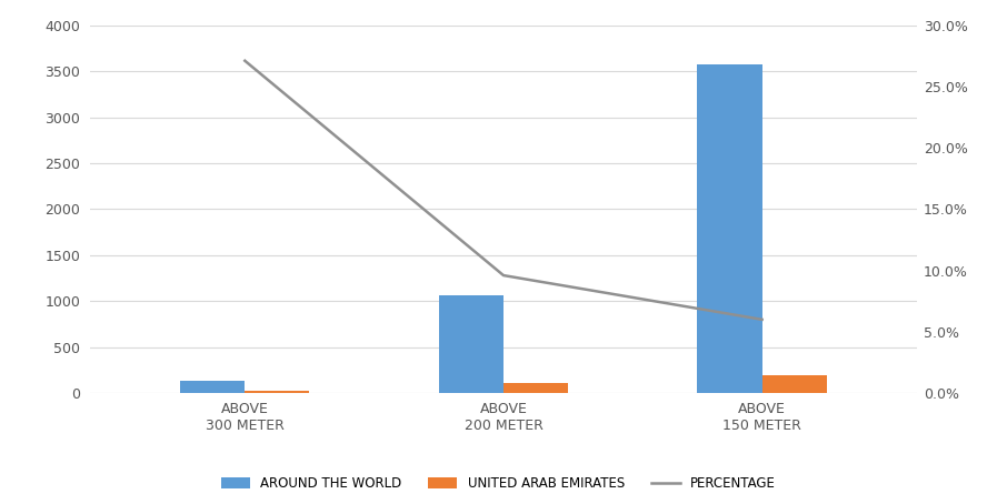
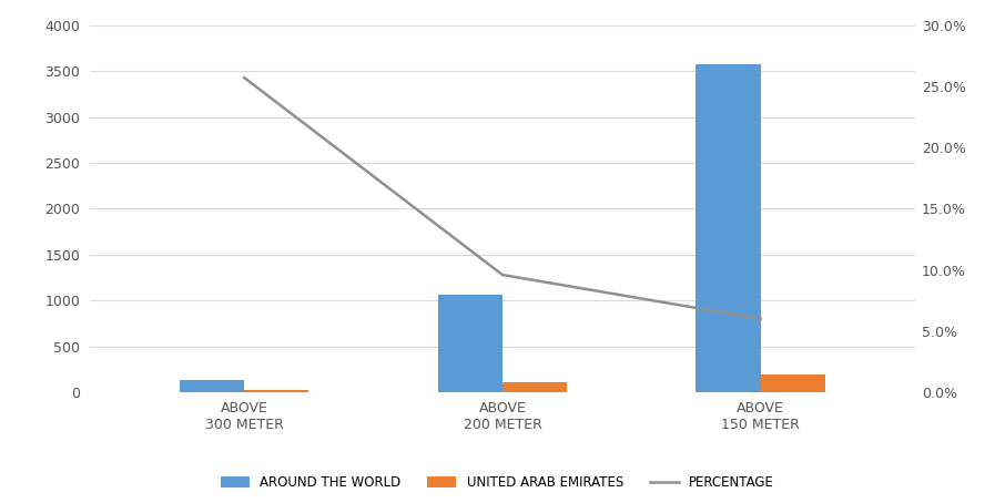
PERCENTAGE/ABOVE 300 METER: 27.1% -> 25.7%
